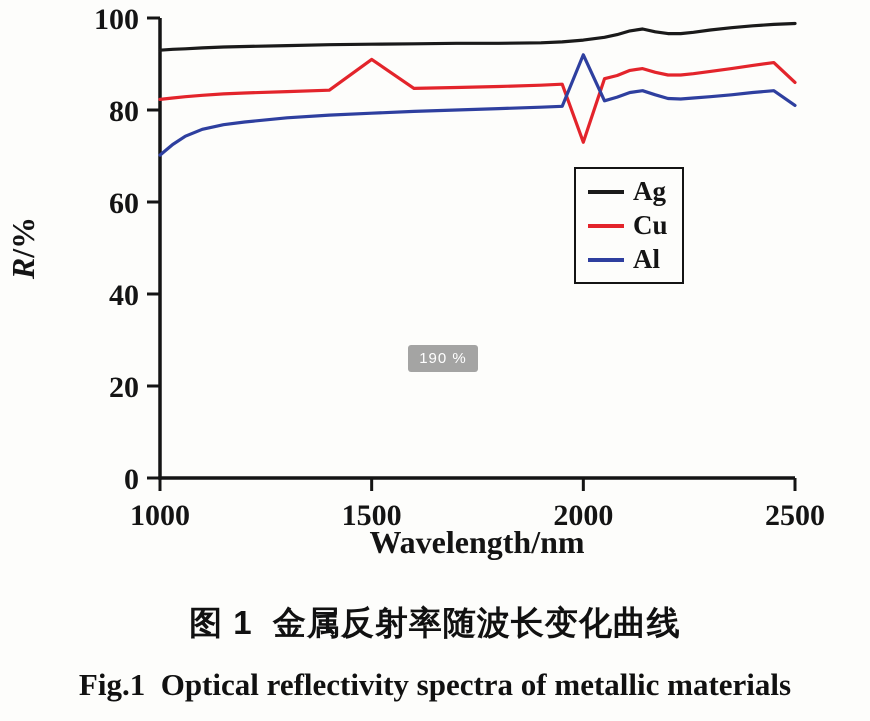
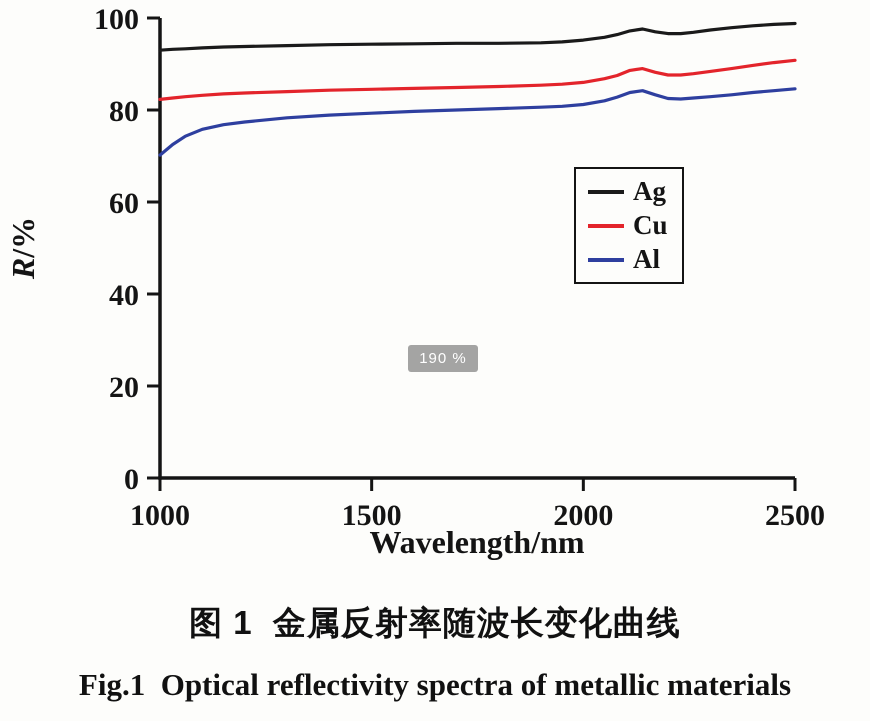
Cu/1500: 91 -> 84
Cu/2000: 73 -> 86
Al/2000: 92 -> 81
Cu/2500: 86 -> 91
Al/2500: 81 -> 85
